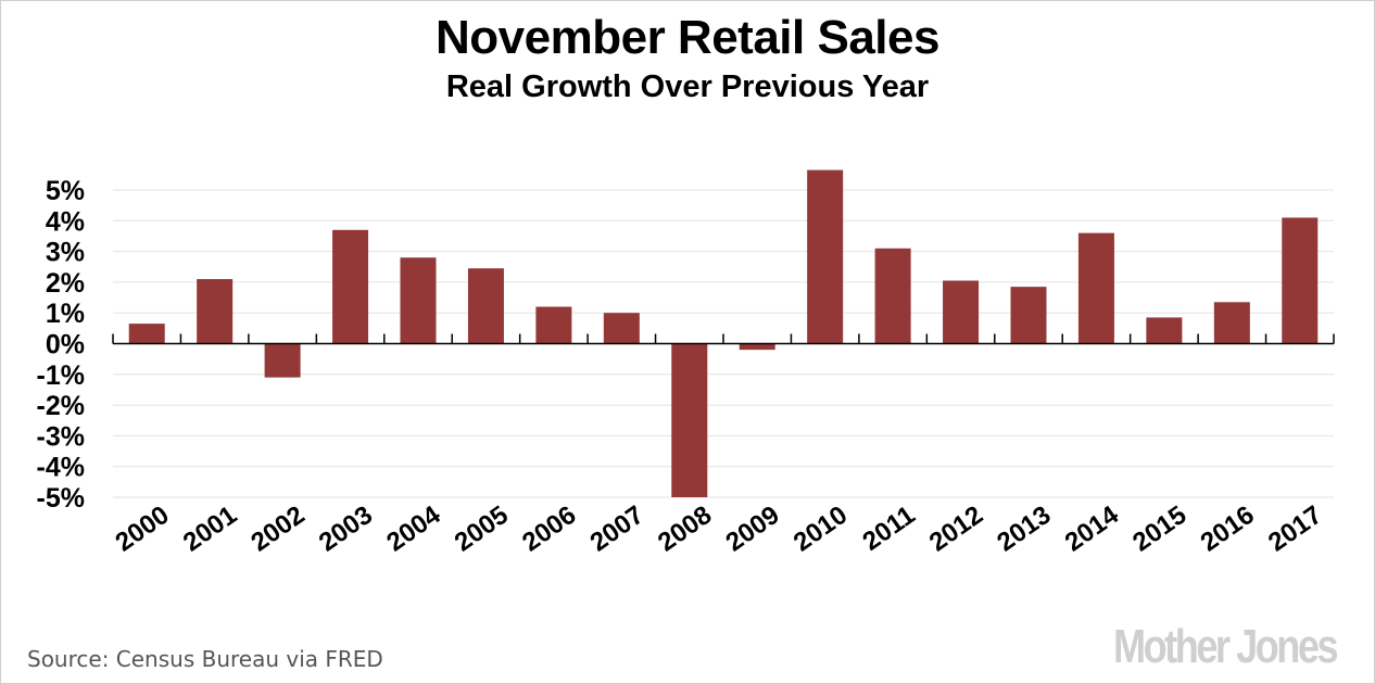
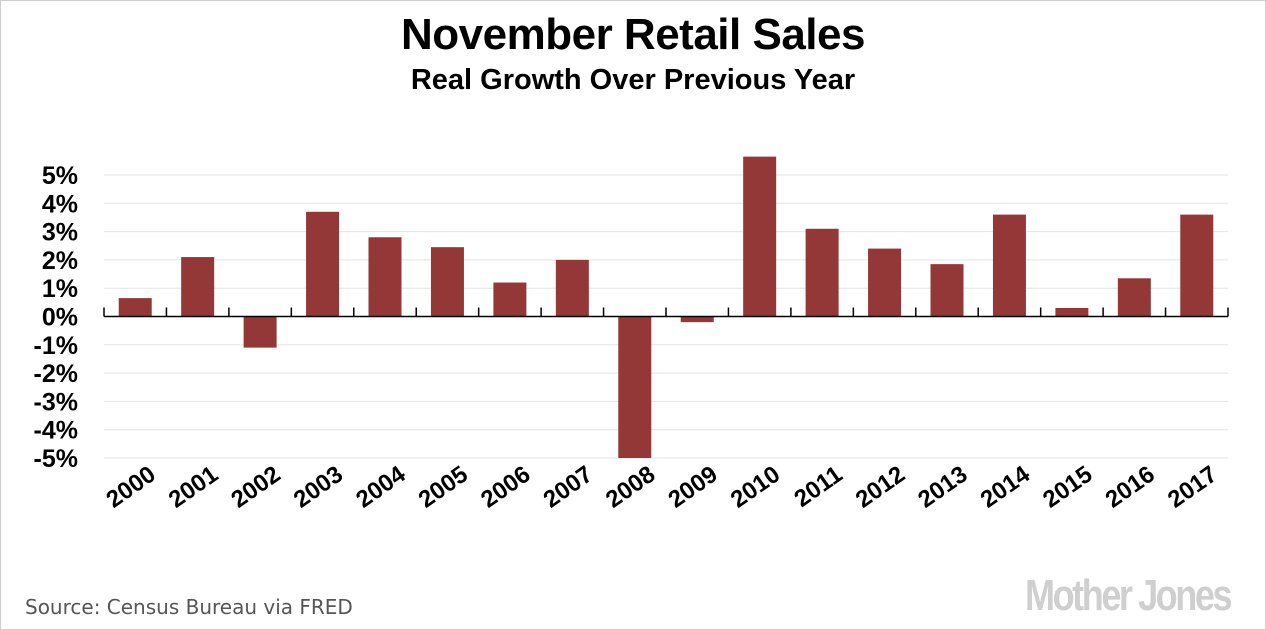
2007: 1.0% -> 2.0%
2012: 2.0% -> 2.4%
2015: 0.8% -> 0.3%
2017: 4.1% -> 3.6%
